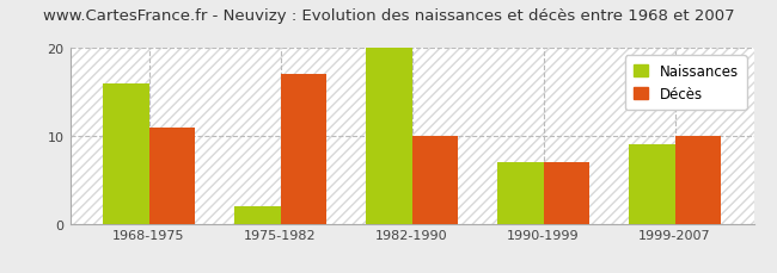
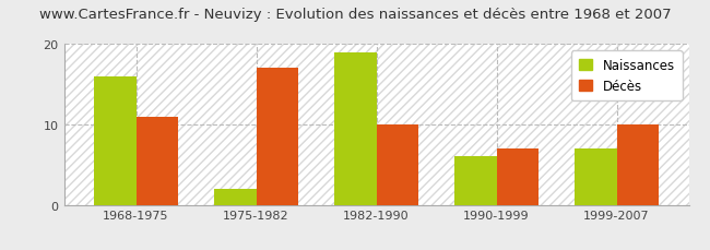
Naissances/1982-1990: 20 -> 19
Naissances/1990-1999: 7 -> 6
Naissances/1999-2007: 9 -> 7
